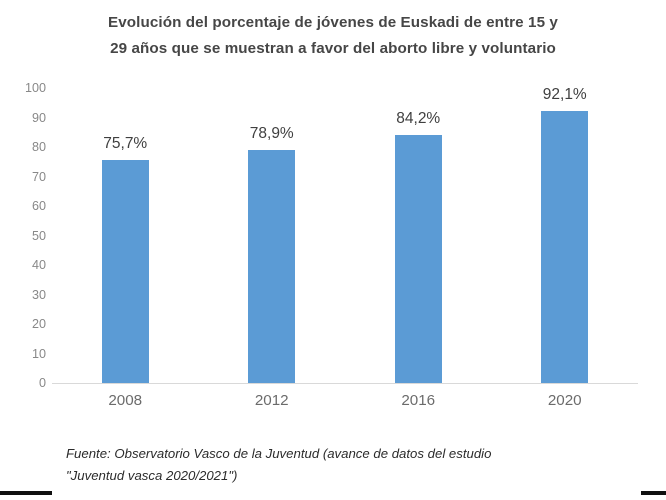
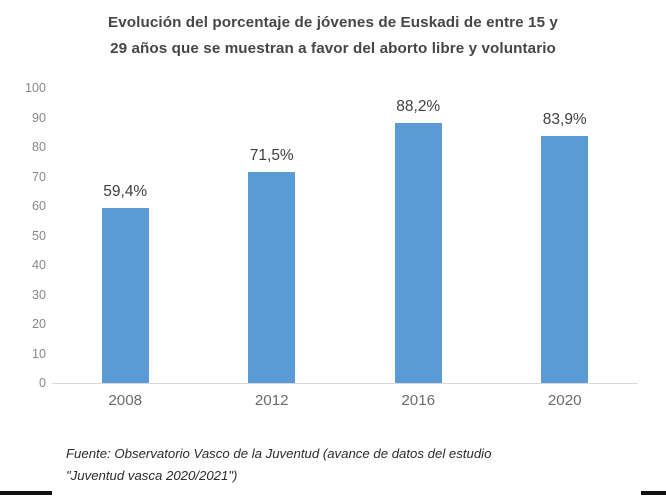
2008: 75,7% -> 59,4%
2012: 78,9% -> 71,5%
2016: 84,2% -> 88,2%
2020: 92,1% -> 83,9%
